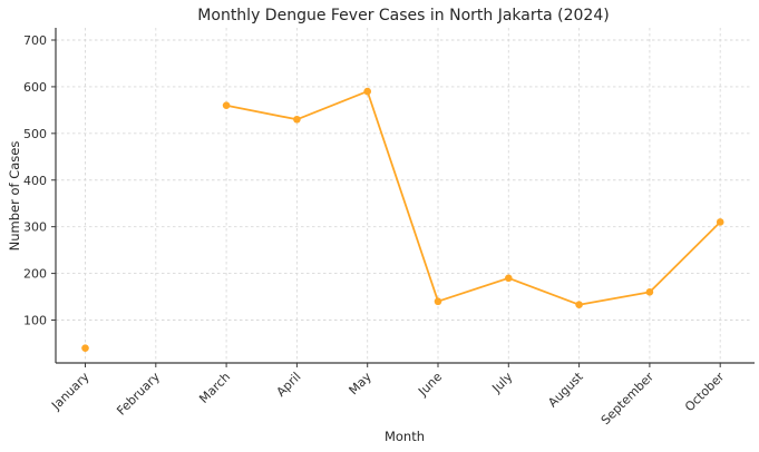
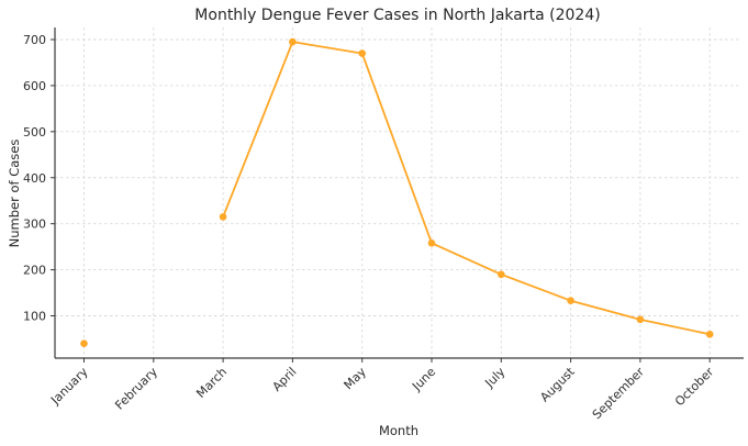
March: 560 -> 320
April: 530 -> 700
May: 590 -> 670
June: 140 -> 260
September: 160 -> 90
October: 310 -> 60
